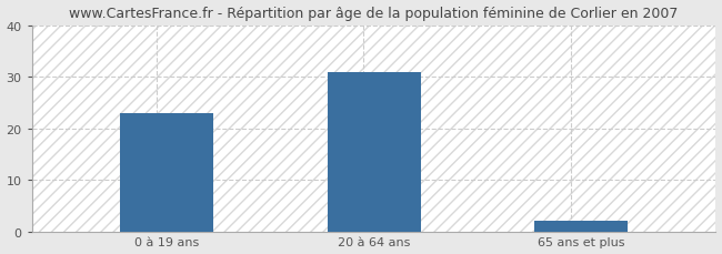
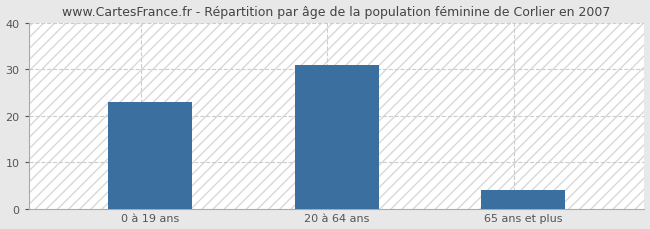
65 ans et plus: 2 -> 4
